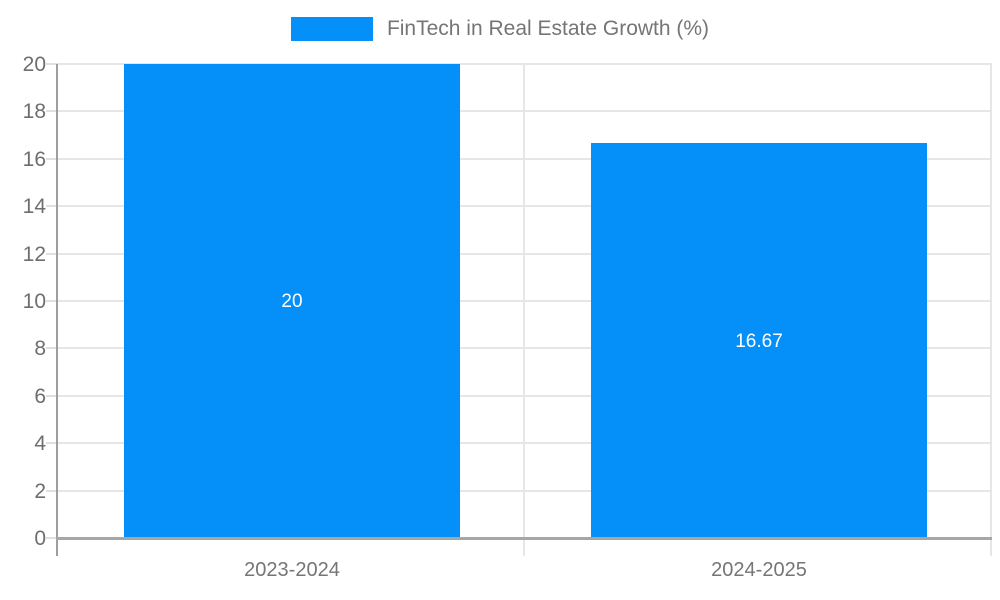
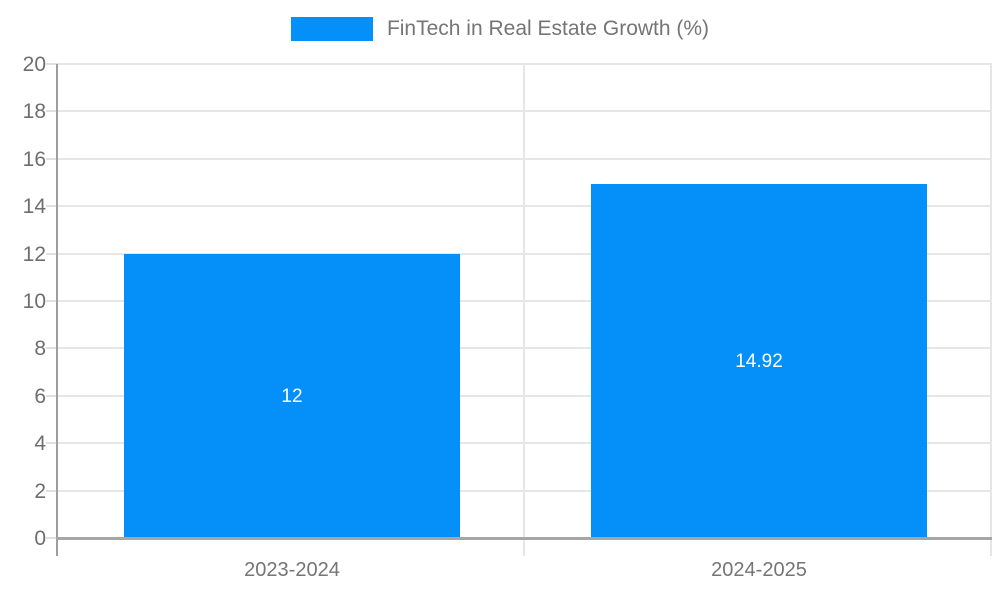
2023-2024: 20 -> 12
2024-2025: 16.67 -> 14.92
